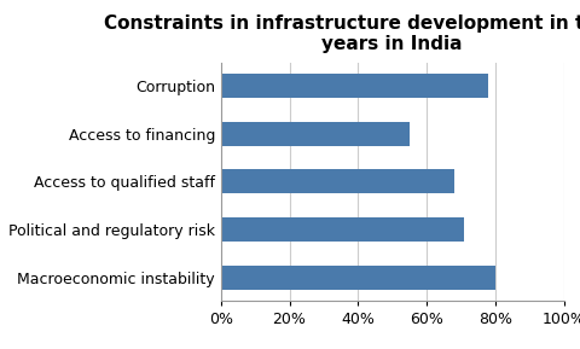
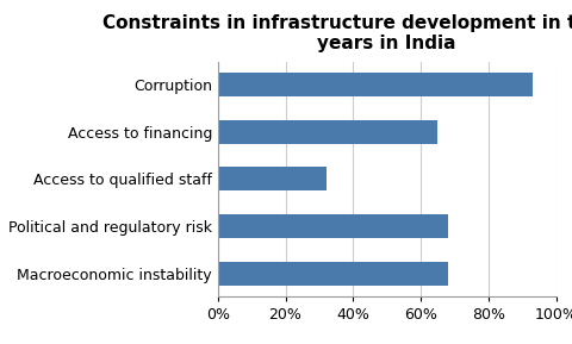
Corruption: 78% -> 93%
Access to financing: 55% -> 65%
Access to qualified staff: 68% -> 32%
Political and regulatory risk: 71% -> 68%
Macroeconomic instability: 80% -> 68%
